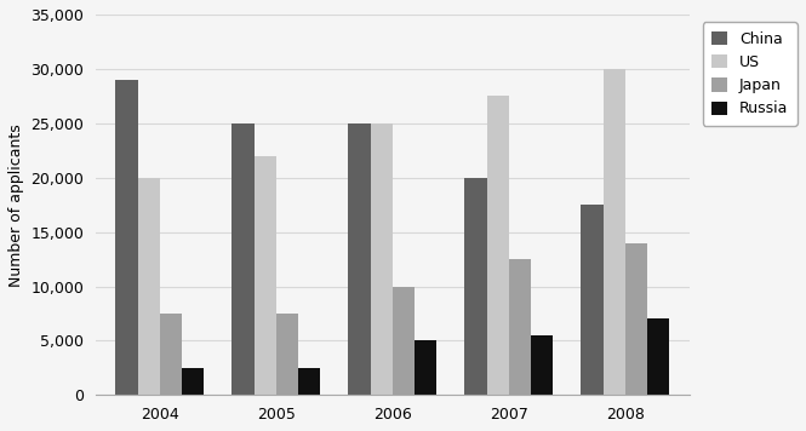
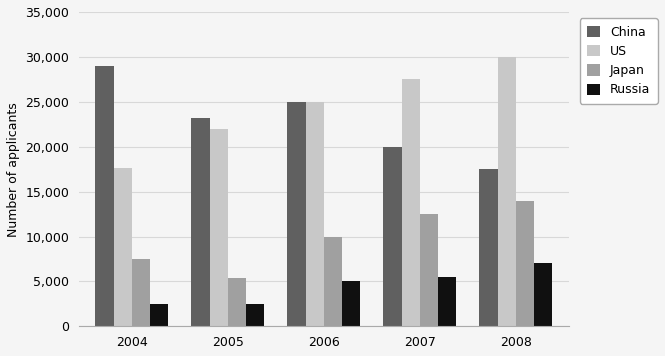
US/2004: 20,000 -> 17,600
China/2005: 25,000 -> 23,200
Japan/2005: 7,500 -> 5,400
